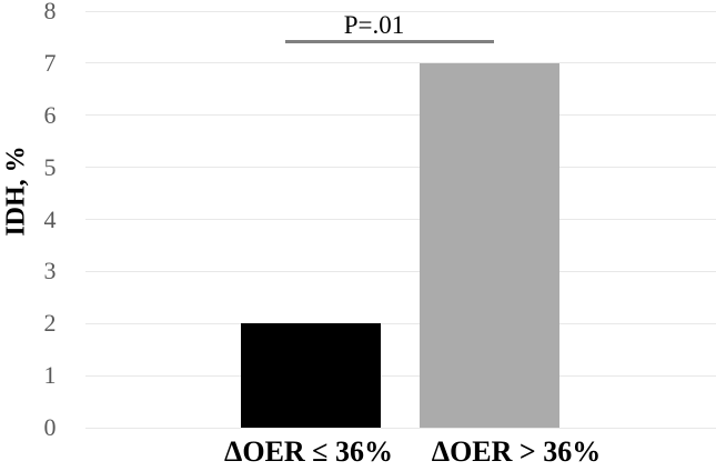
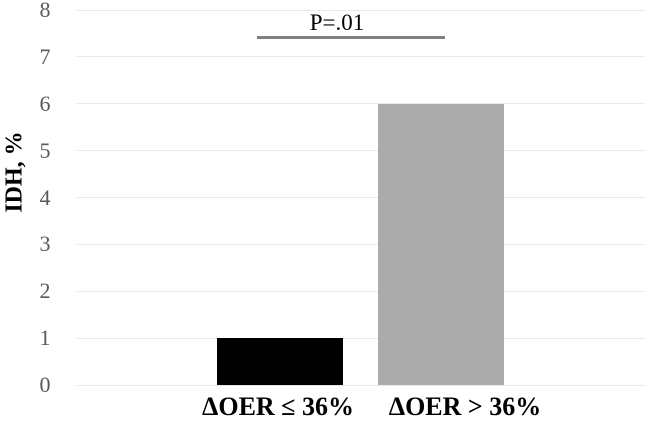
ΔOER ≤ 36%: 2 -> 1
ΔOER > 36%: 7 -> 6
